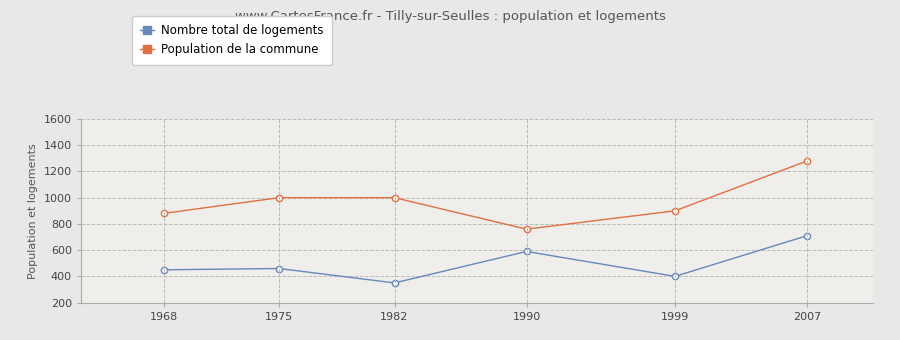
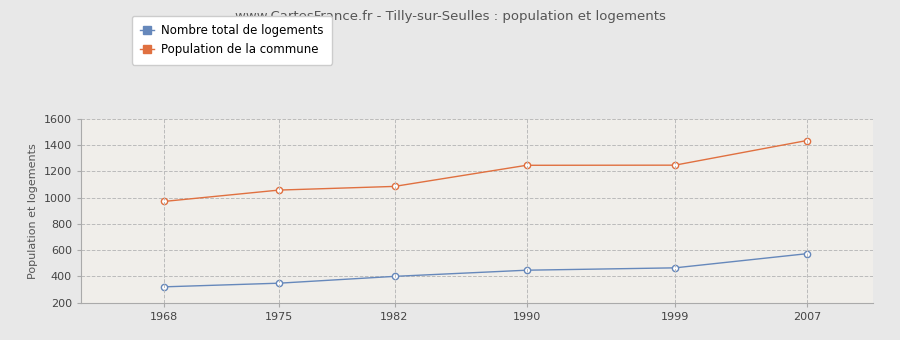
Nombre total de logements/1968: 450 -> 320
Population de la commune/1968: 880 -> 970
Nombre total de logements/1975: 460 -> 350
Population de la commune/1975: 1000 -> 1060
Nombre total de logements/1982: 350 -> 400
Population de la commune/1982: 1000 -> 1090
Nombre total de logements/1990: 590 -> 450
Population de la commune/1990: 760 -> 1250
Nombre total de logements/1999: 400 -> 460
Population de la commune/1999: 900 -> 1250
Nombre total de logements/2007: 710 -> 570
Population de la commune/2007: 1280 -> 1440
